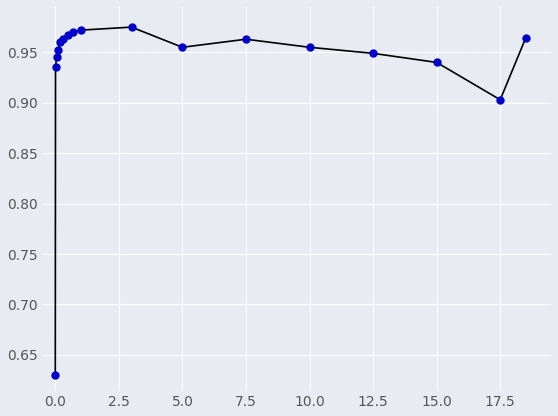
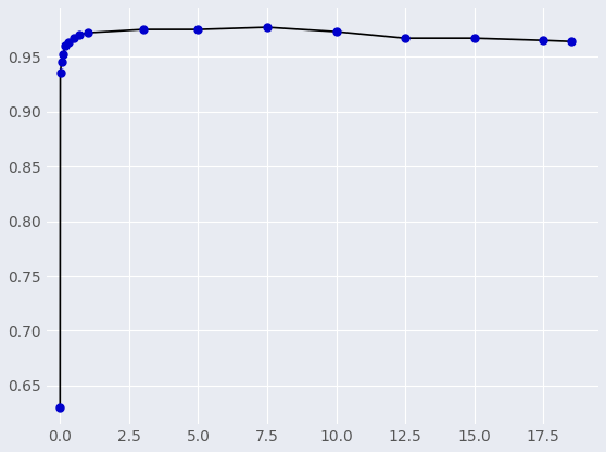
5.0: 0.955 -> 0.975
7.5: 0.963 -> 0.977
10.0: 0.955 -> 0.973
12.5: 0.949 -> 0.967
15.0: 0.940 -> 0.967
17.5: 0.903 -> 0.965
